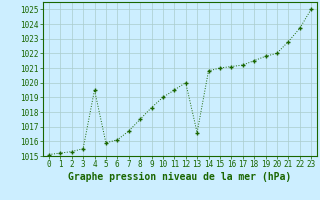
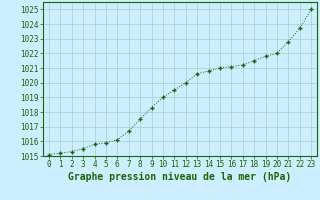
4: 1019.5 -> 1015.8
13: 1016.6 -> 1020.6
